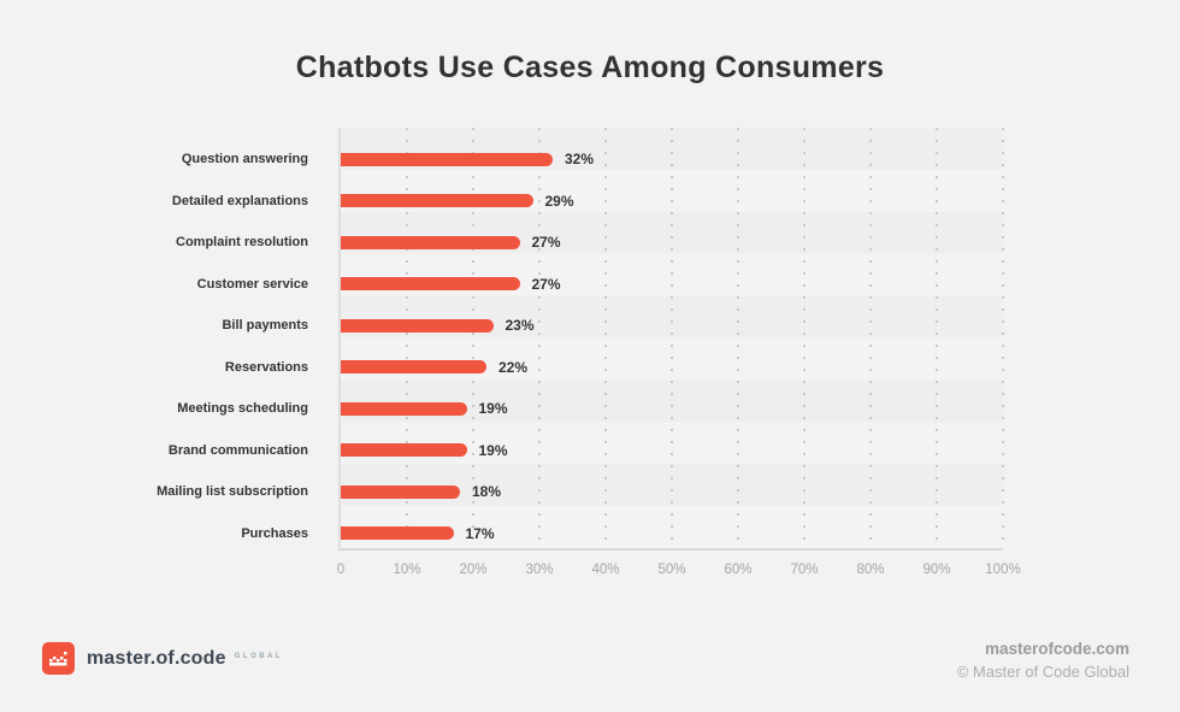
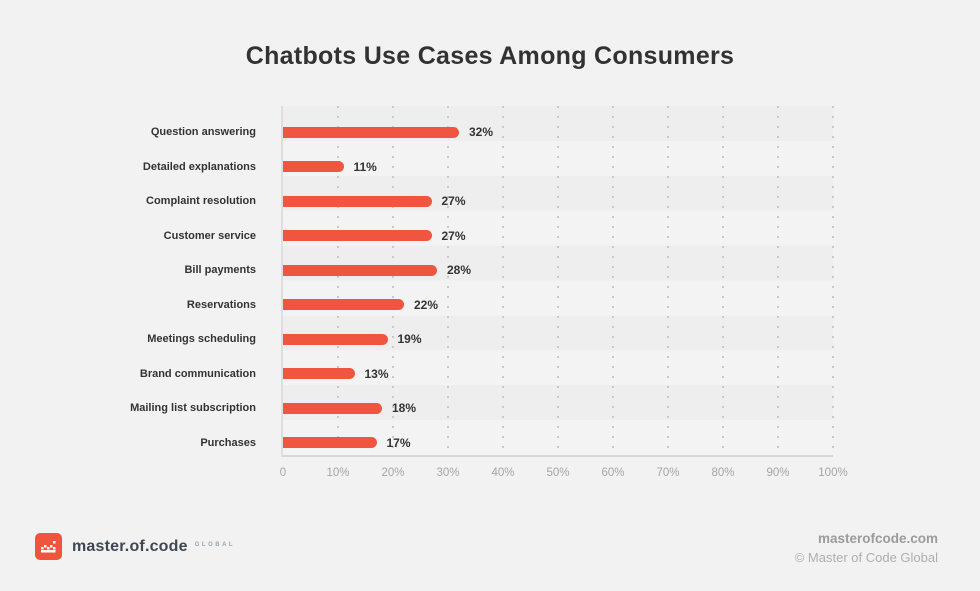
Detailed explanations: 29% -> 11%
Bill payments: 23% -> 28%
Brand communication: 19% -> 13%
